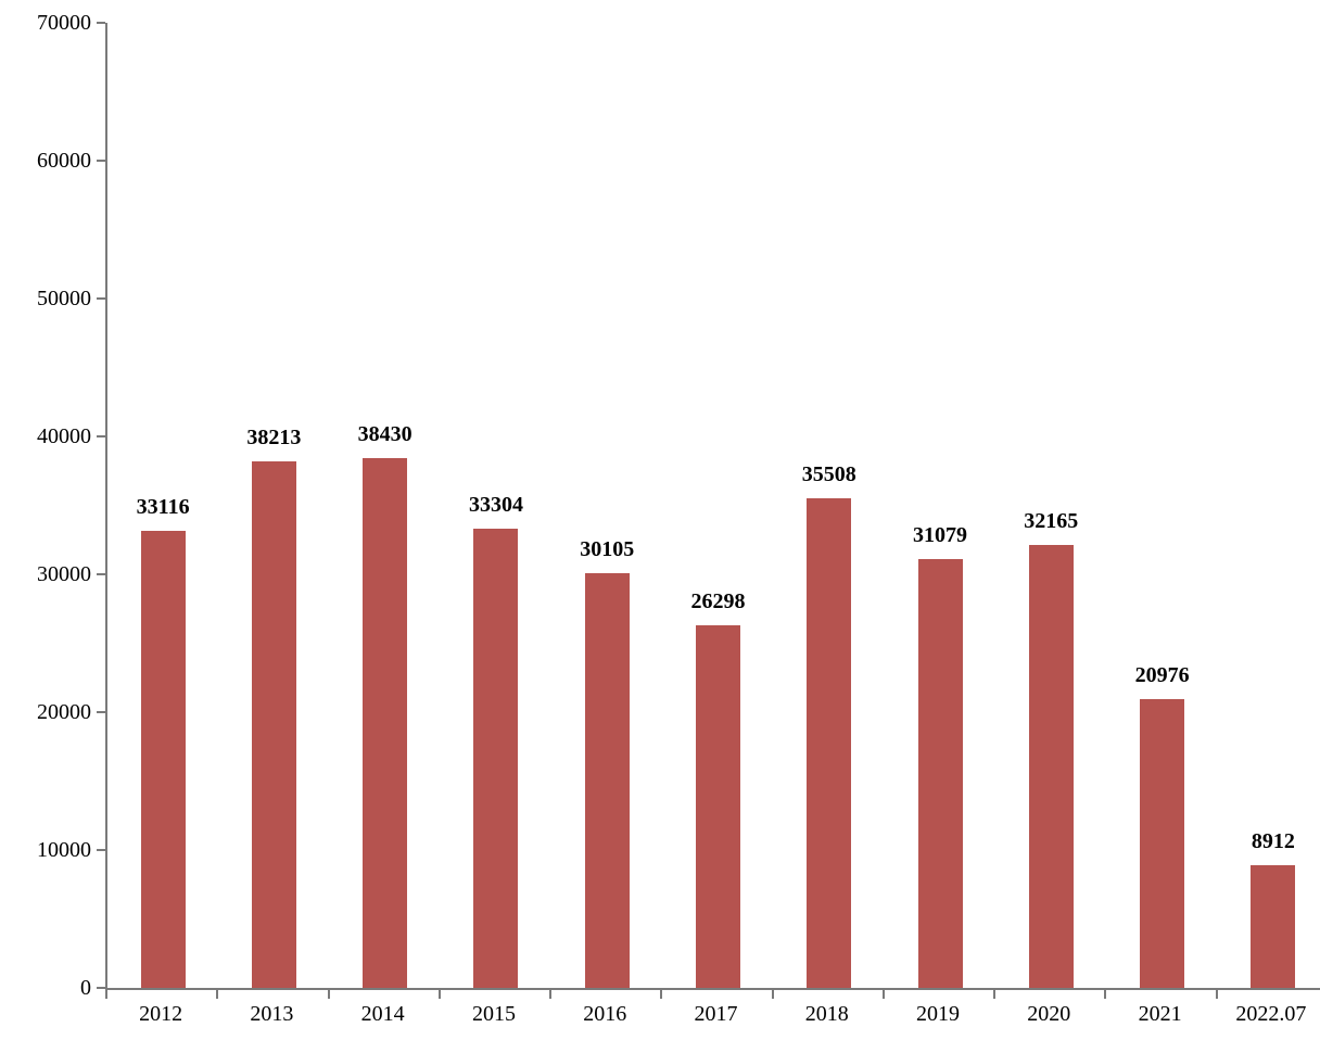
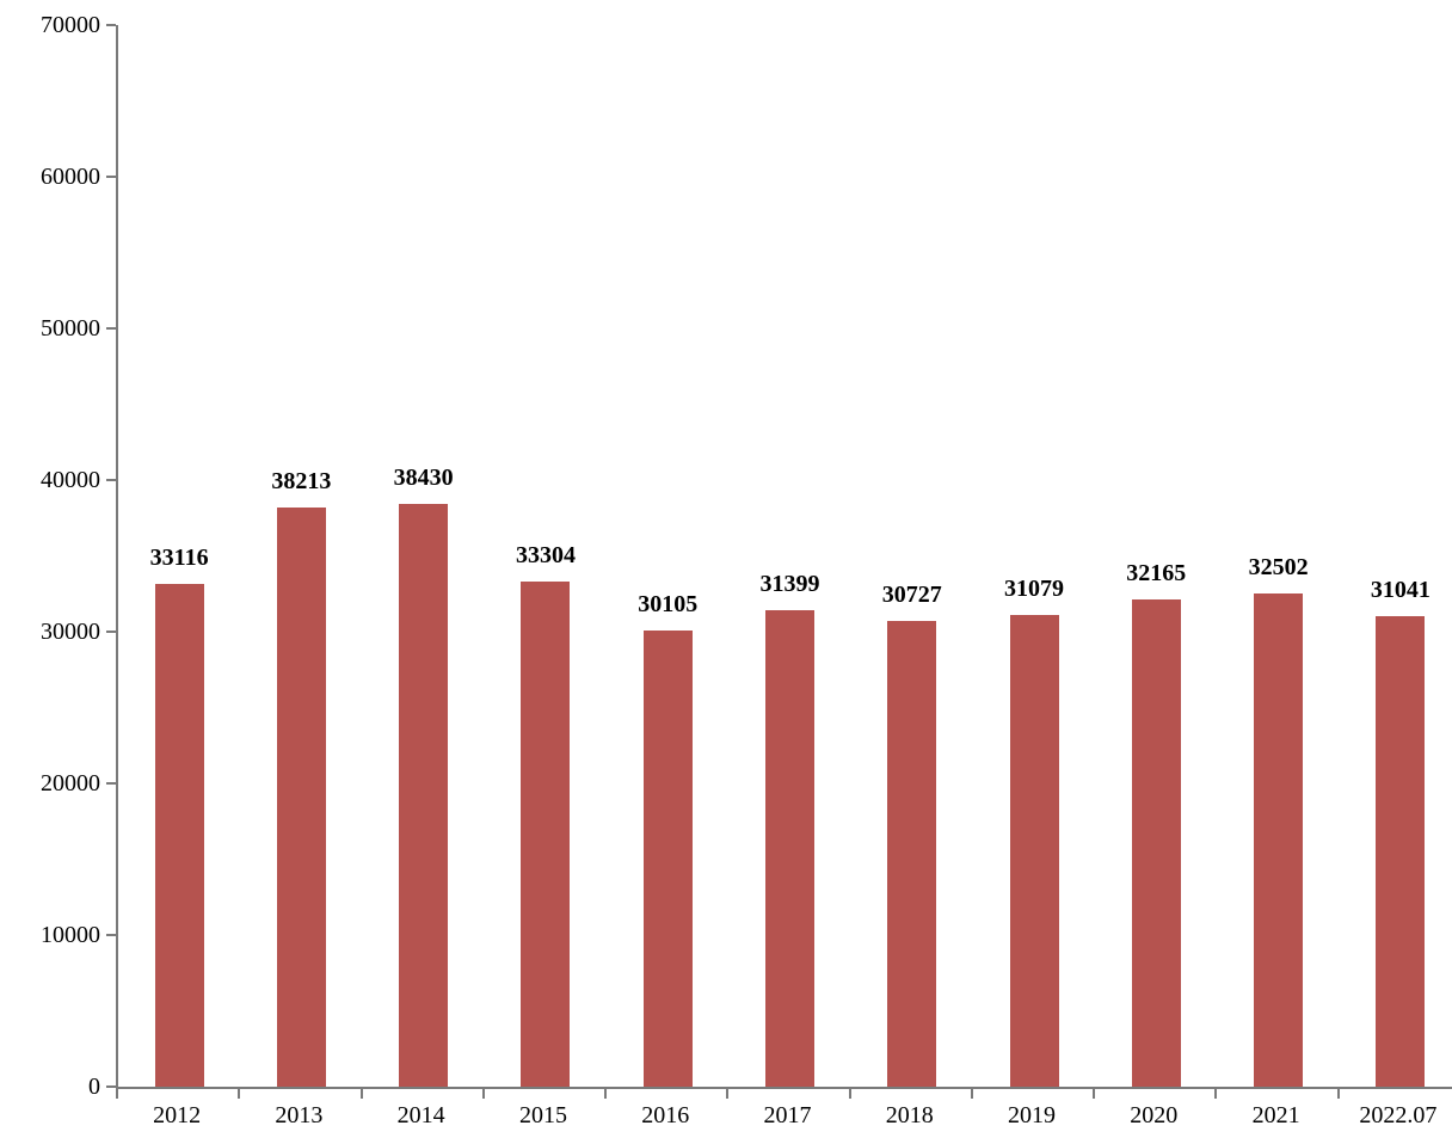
2017: 26298 -> 31399
2018: 35508 -> 30727
2021: 20976 -> 32502
2022.07: 8912 -> 31041
